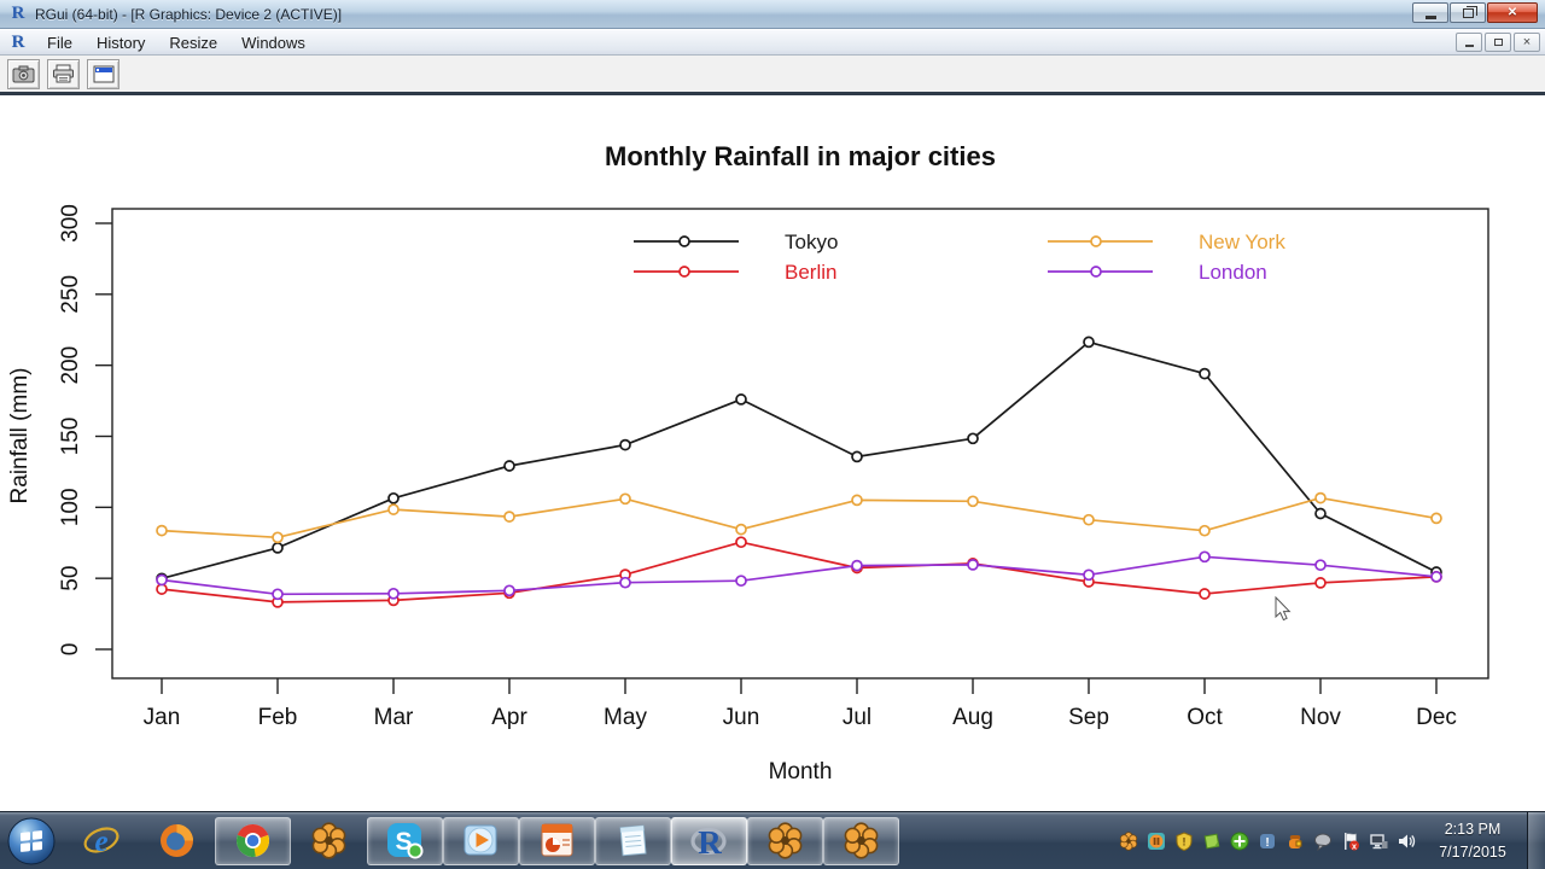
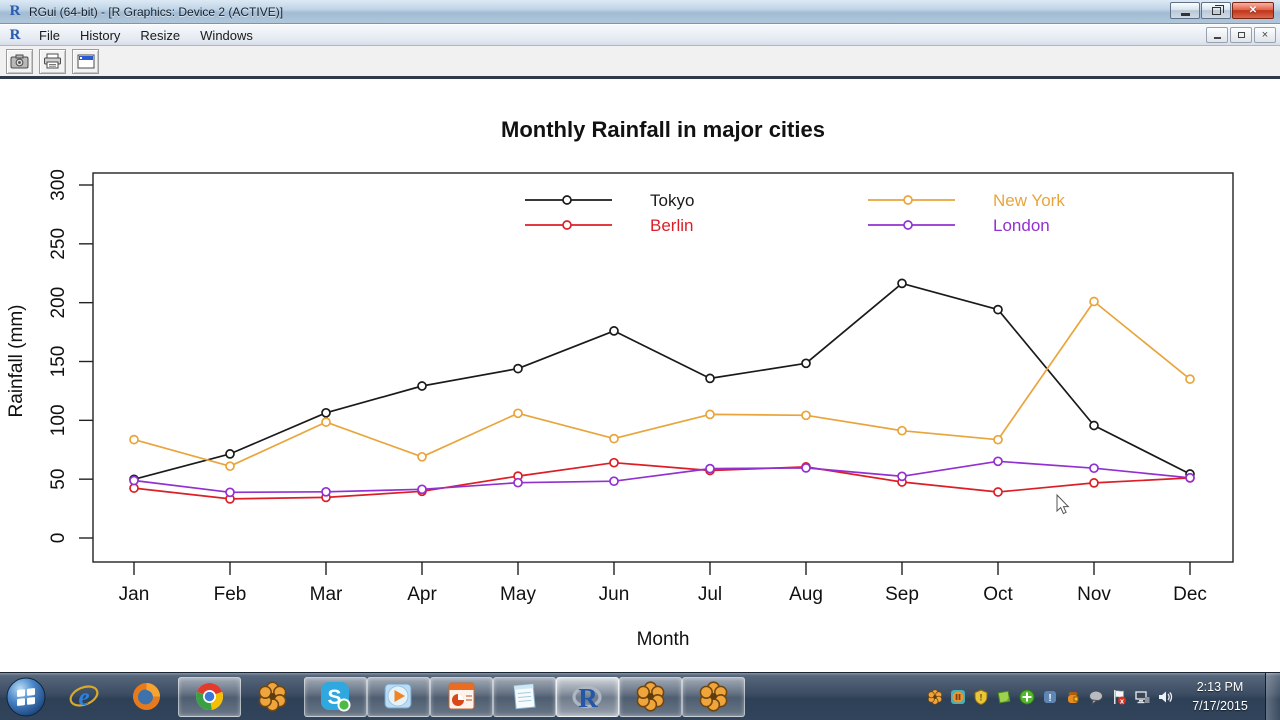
New York/Feb: 79 -> 61
New York/Apr: 93 -> 69
Berlin/Jun: 76 -> 64
New York/Nov: 107 -> 201
New York/Dec: 92 -> 135
